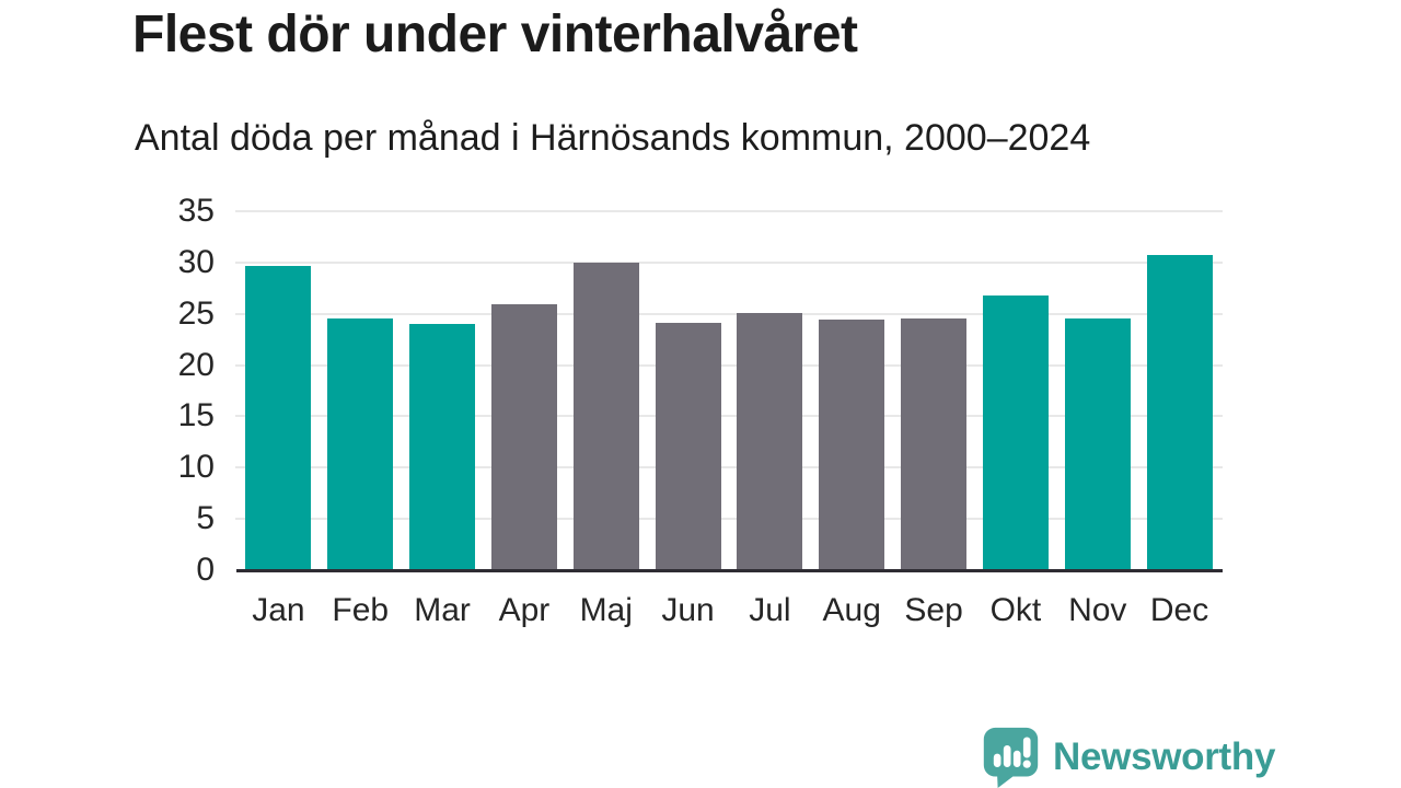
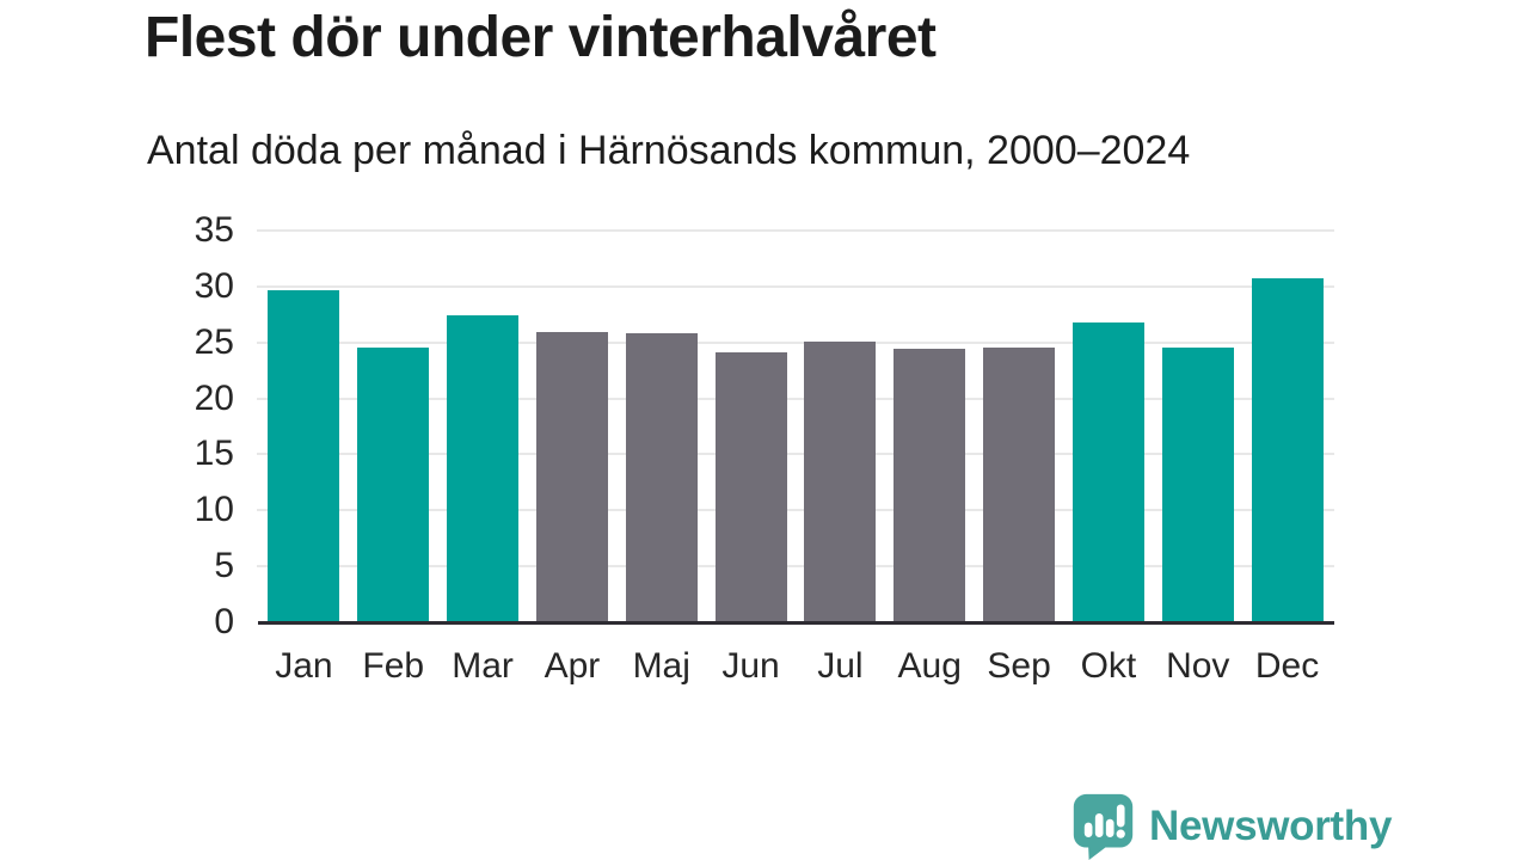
Mar: 24 -> 27
Maj: 30 -> 26
